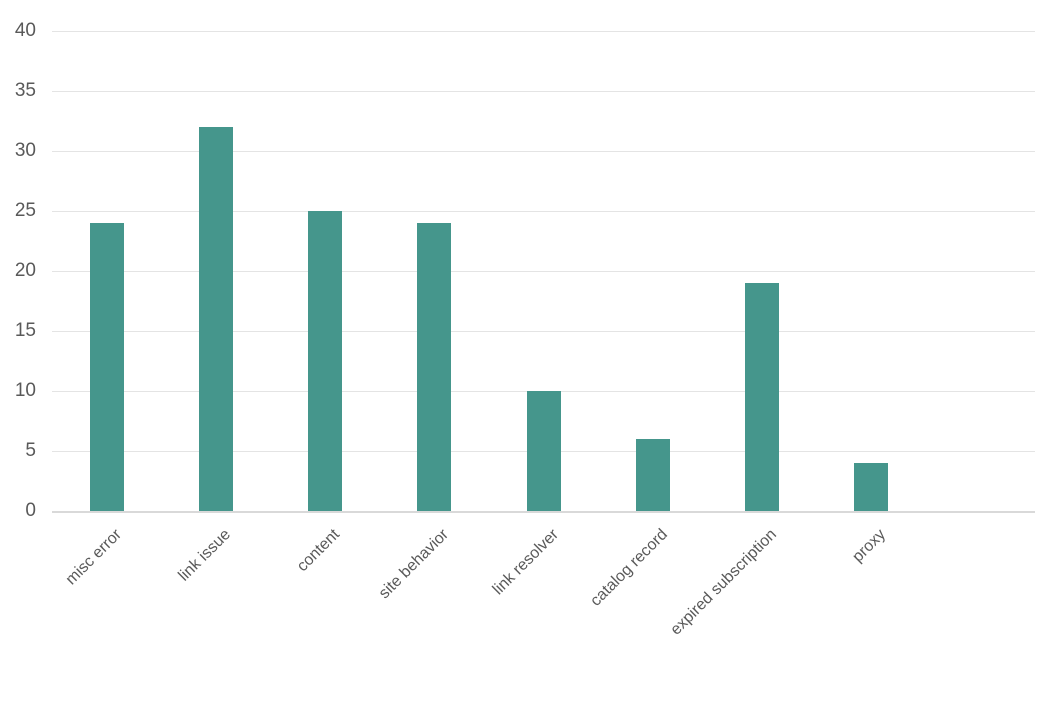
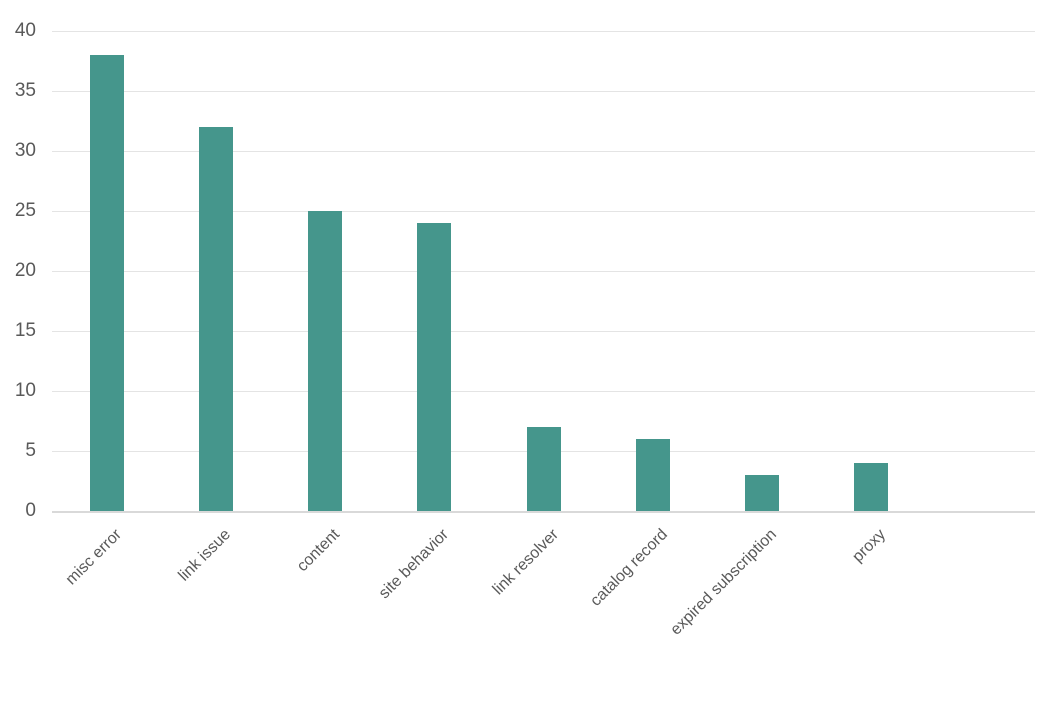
misc error: 24 -> 38
link resolver: 10 -> 7
expired subscription: 19 -> 3
